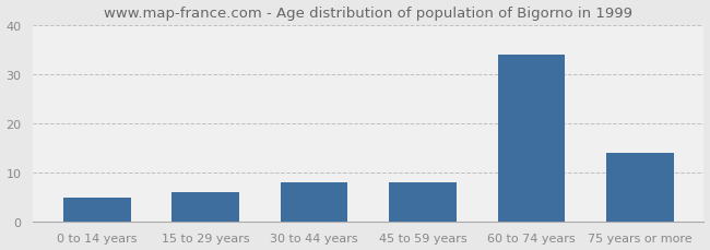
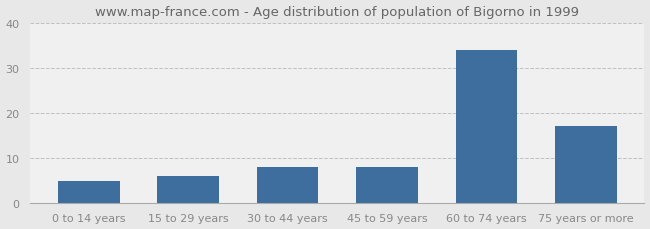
75 years or more: 14 -> 17
